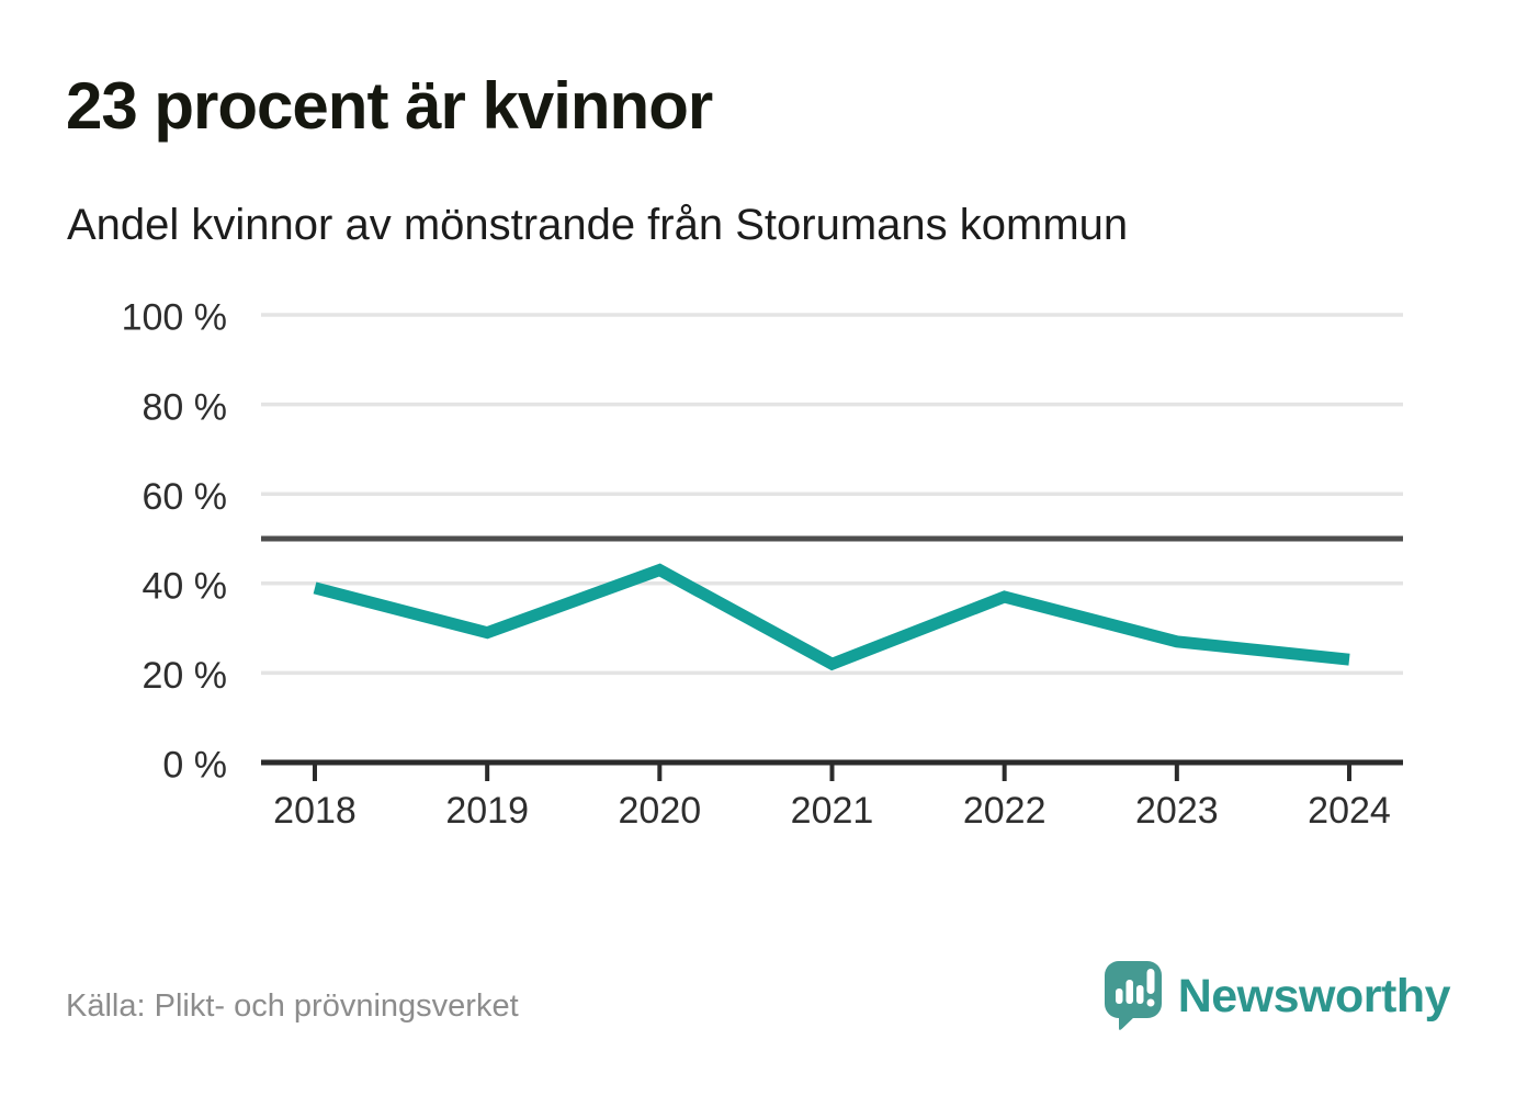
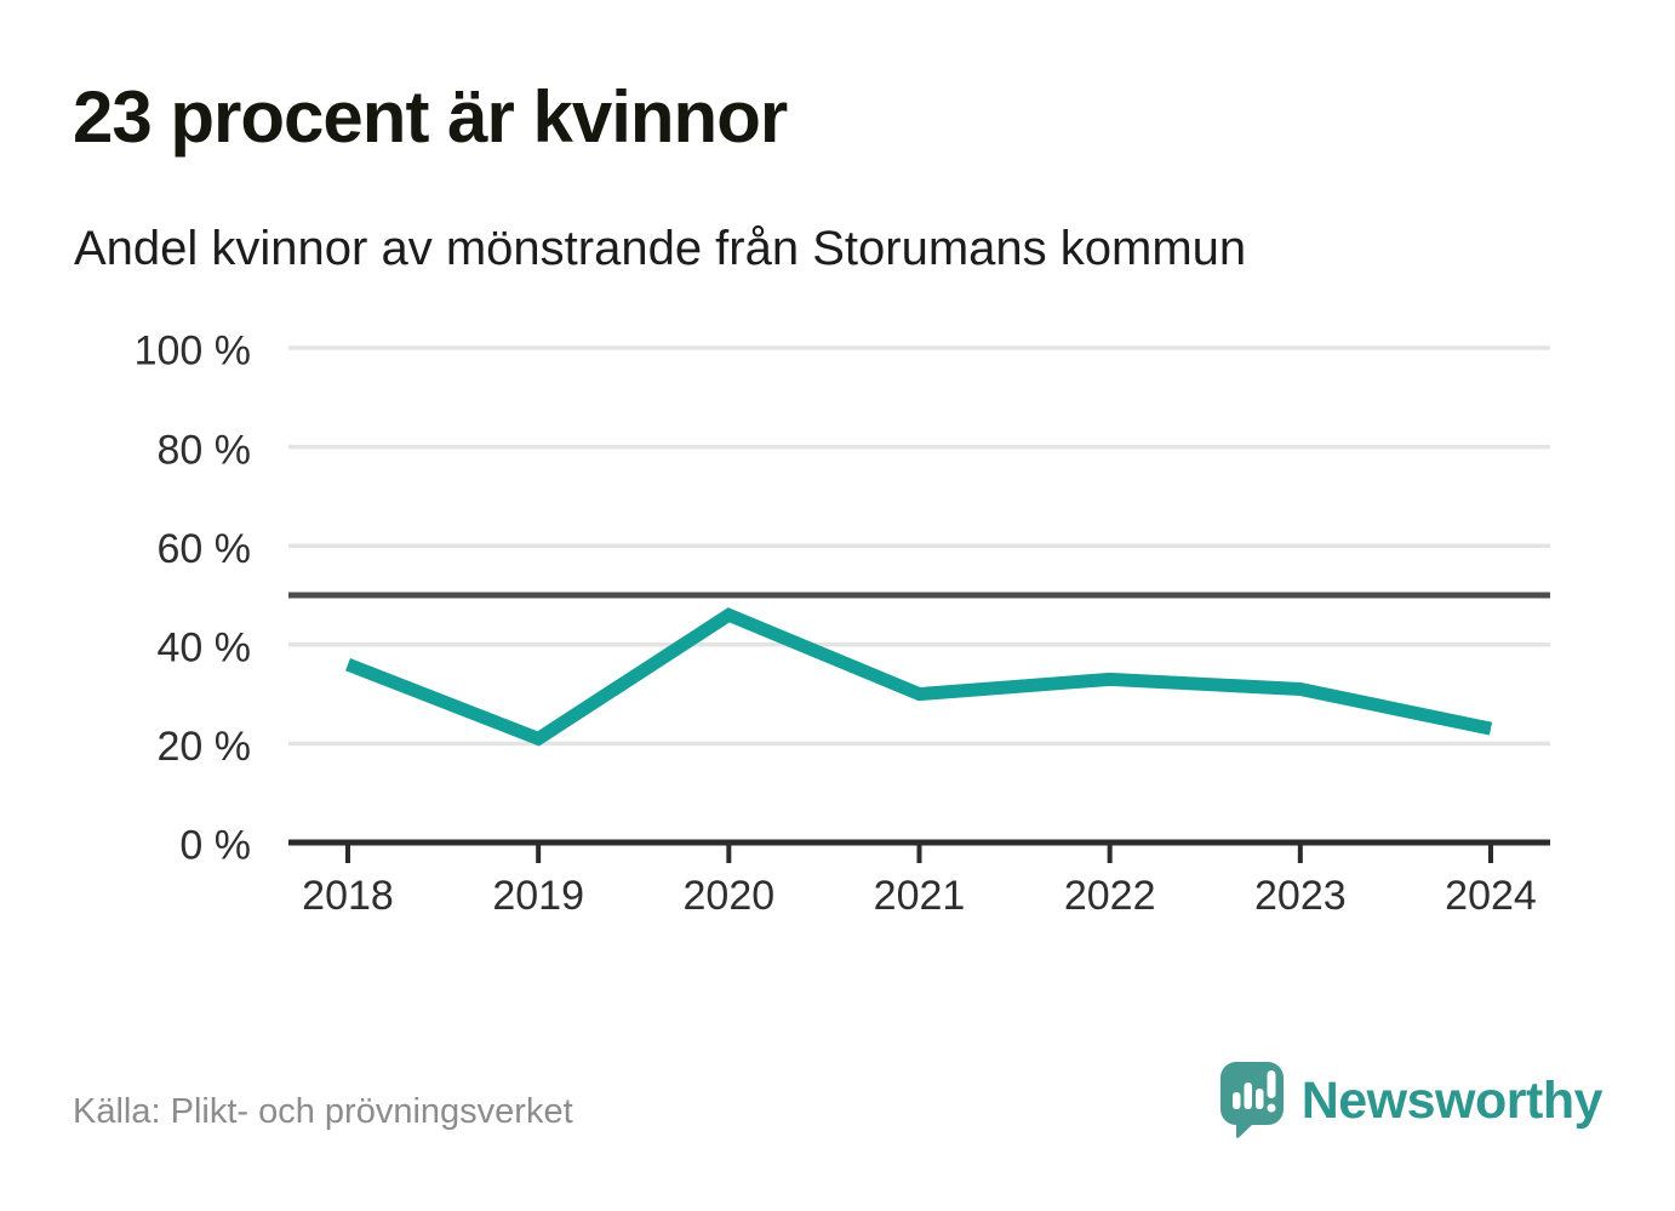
2018: 39% -> 36%
2019: 29% -> 21%
2020: 43% -> 46%
2021: 22% -> 30%
2022: 37% -> 33%
2023: 27% -> 31%
